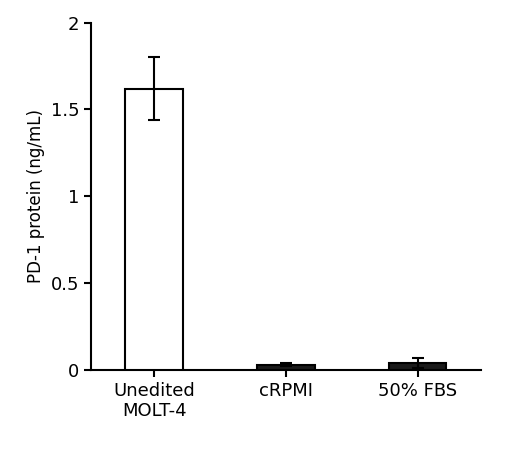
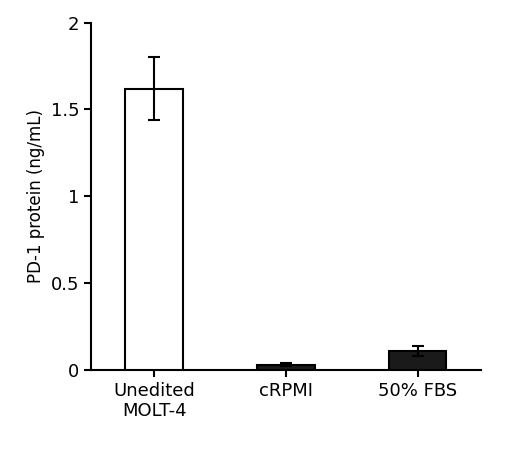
50% FBS: 0.04 -> 0.11
